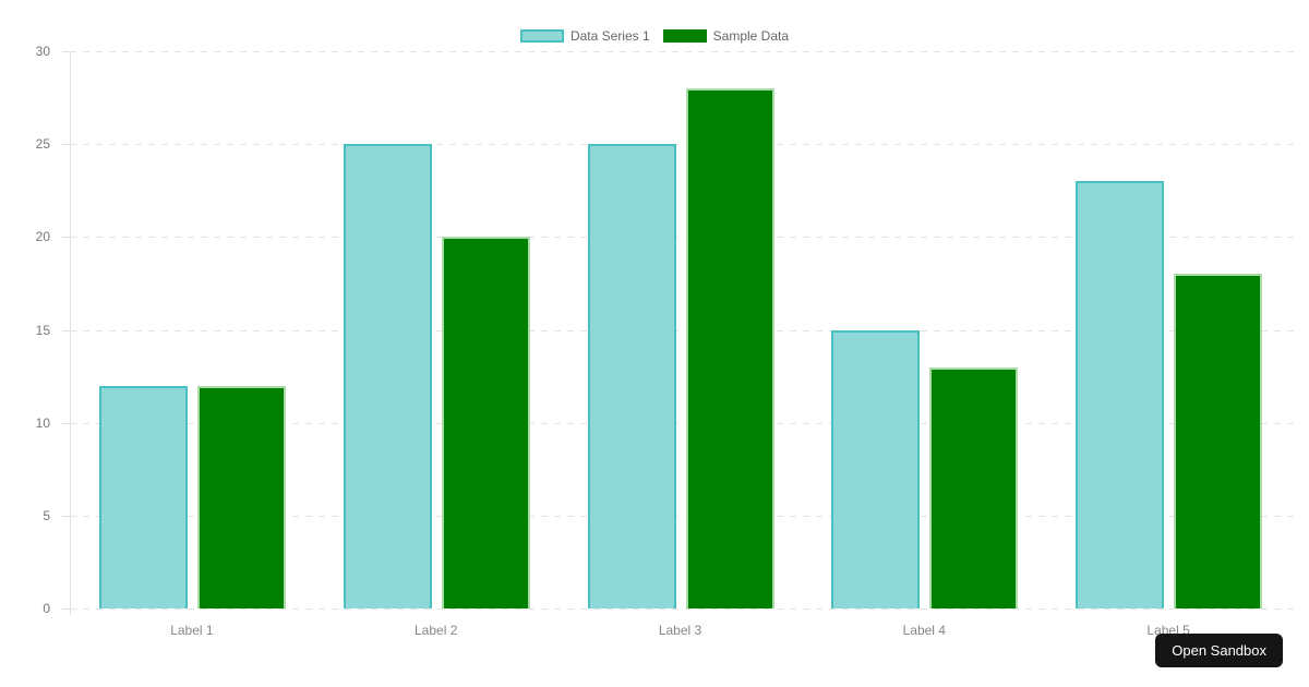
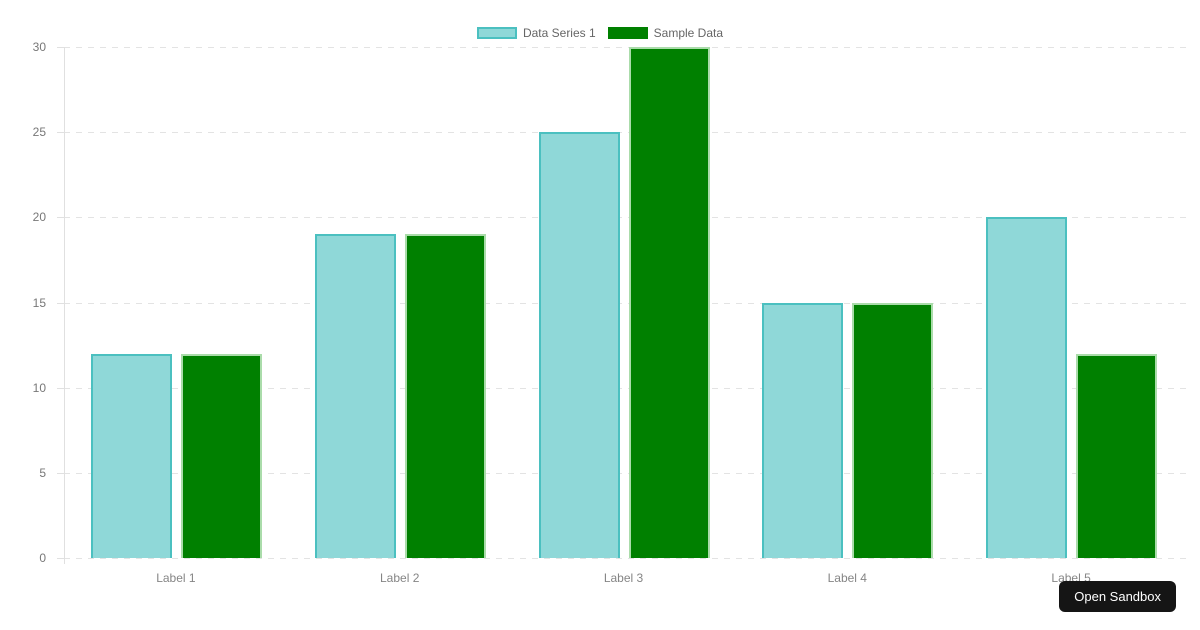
Data Series 1/Label 2: 25 -> 19
Sample Data/Label 2: 20 -> 19
Sample Data/Label 3: 28 -> 30
Sample Data/Label 4: 13 -> 15
Data Series 1/Label 5: 23 -> 20
Sample Data/Label 5: 18 -> 12
